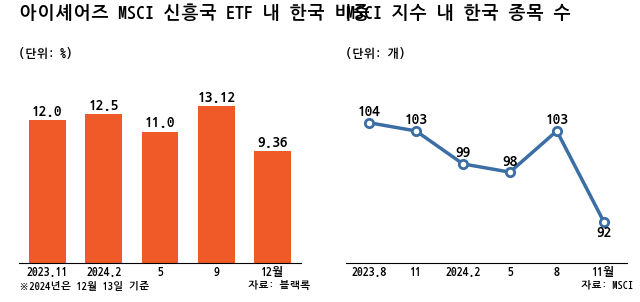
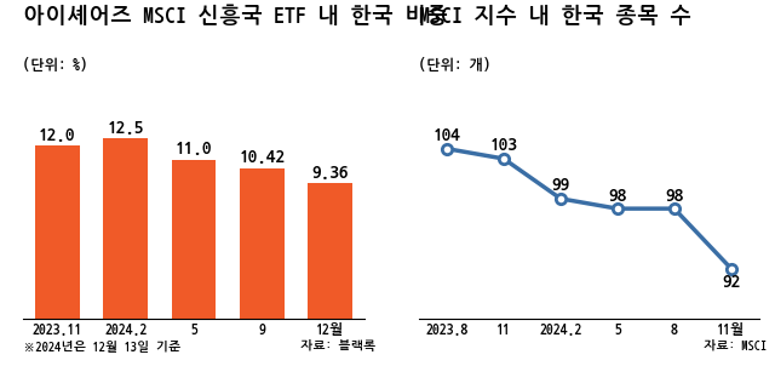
9: 13.12 -> 10.42
8: 103 -> 98
